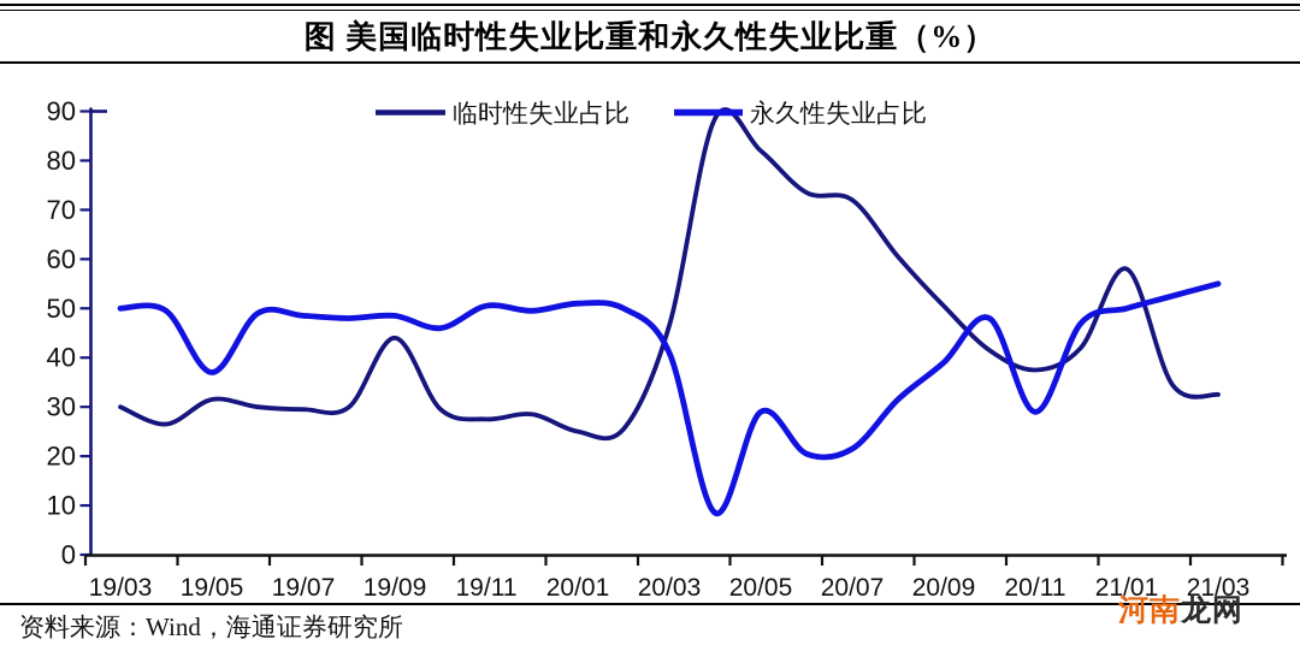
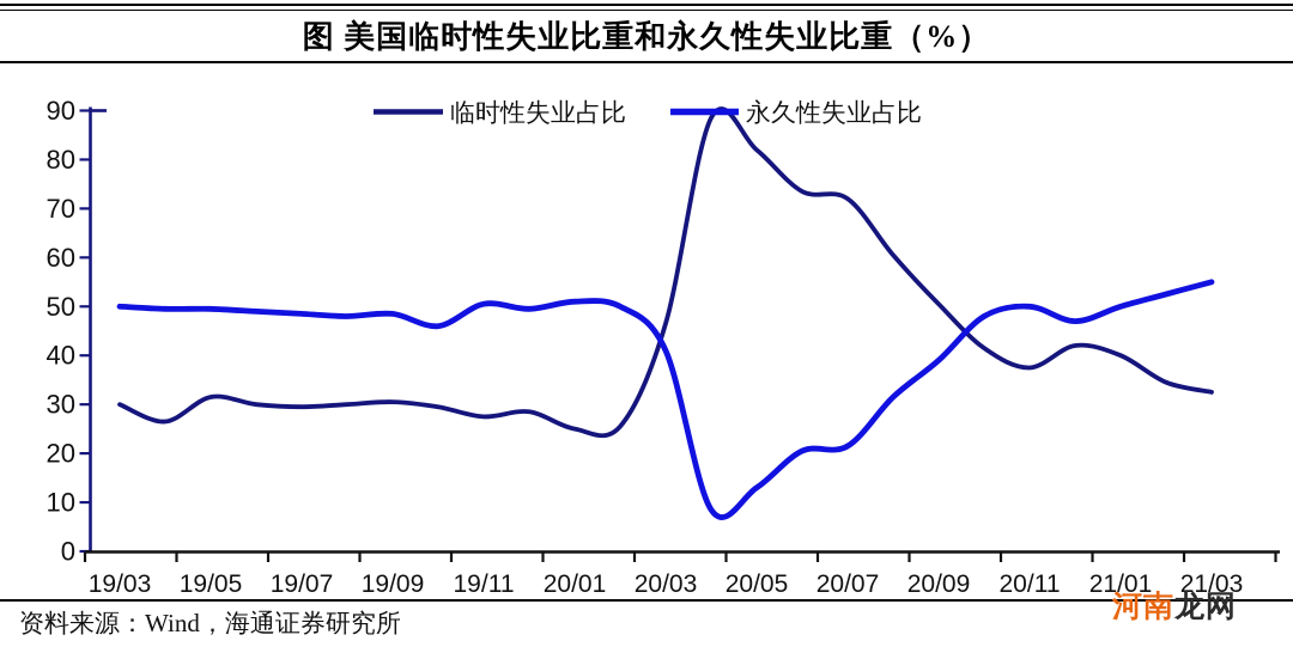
永久性失业占比/19/05: 37 -> 50
临时性失业占比/19/09: 44 -> 30
永久性失业占比/20/05: 29 -> 13
永久性失业占比/20/11: 29 -> 50
临时性失业占比/21/01: 58 -> 40
